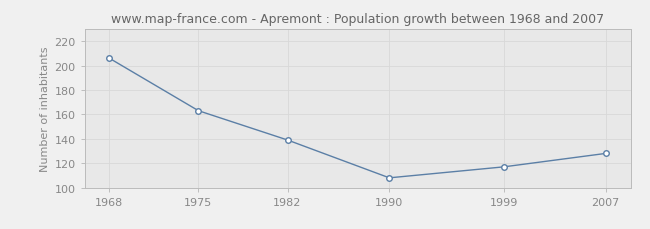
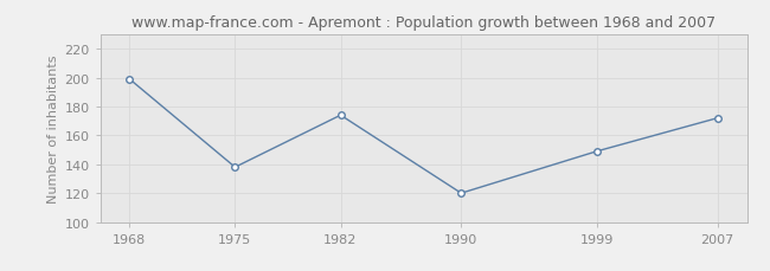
1968: 206 -> 199
1975: 163 -> 138
1982: 139 -> 174
1990: 108 -> 120
1999: 117 -> 149
2007: 128 -> 172
